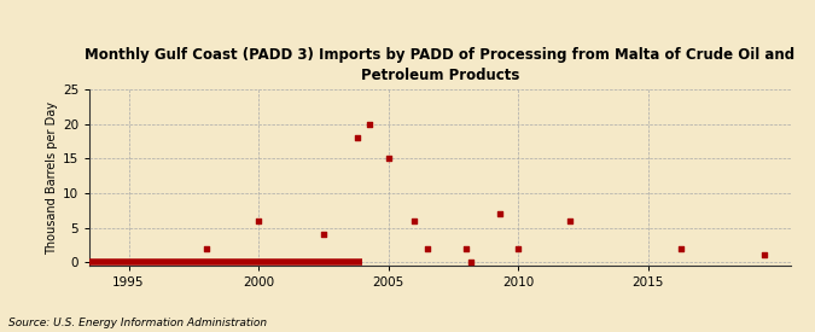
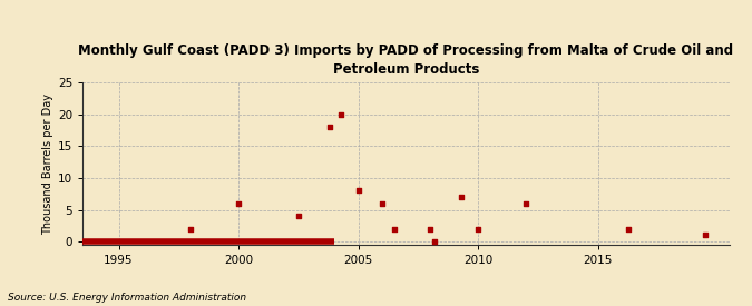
2005: 15 -> 8
